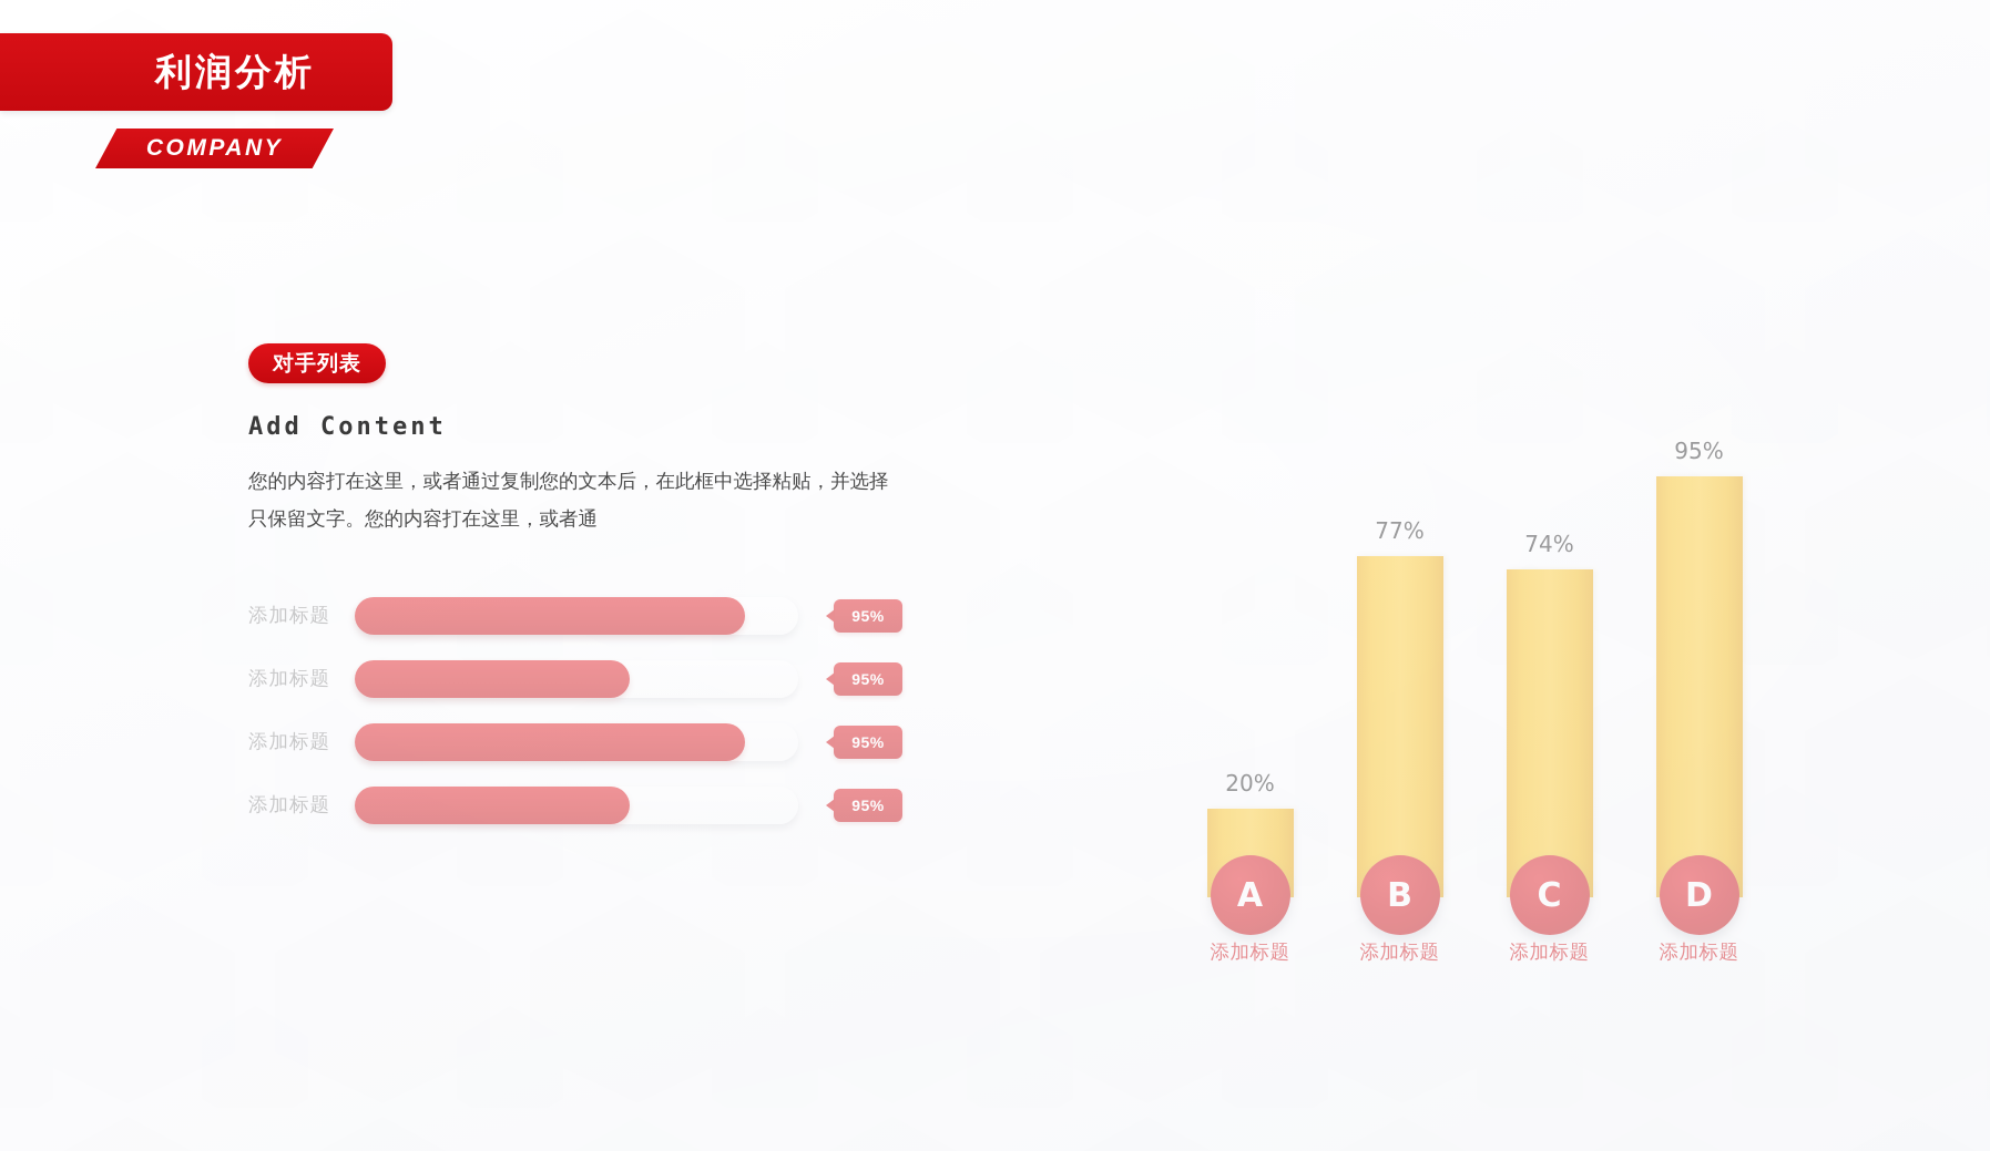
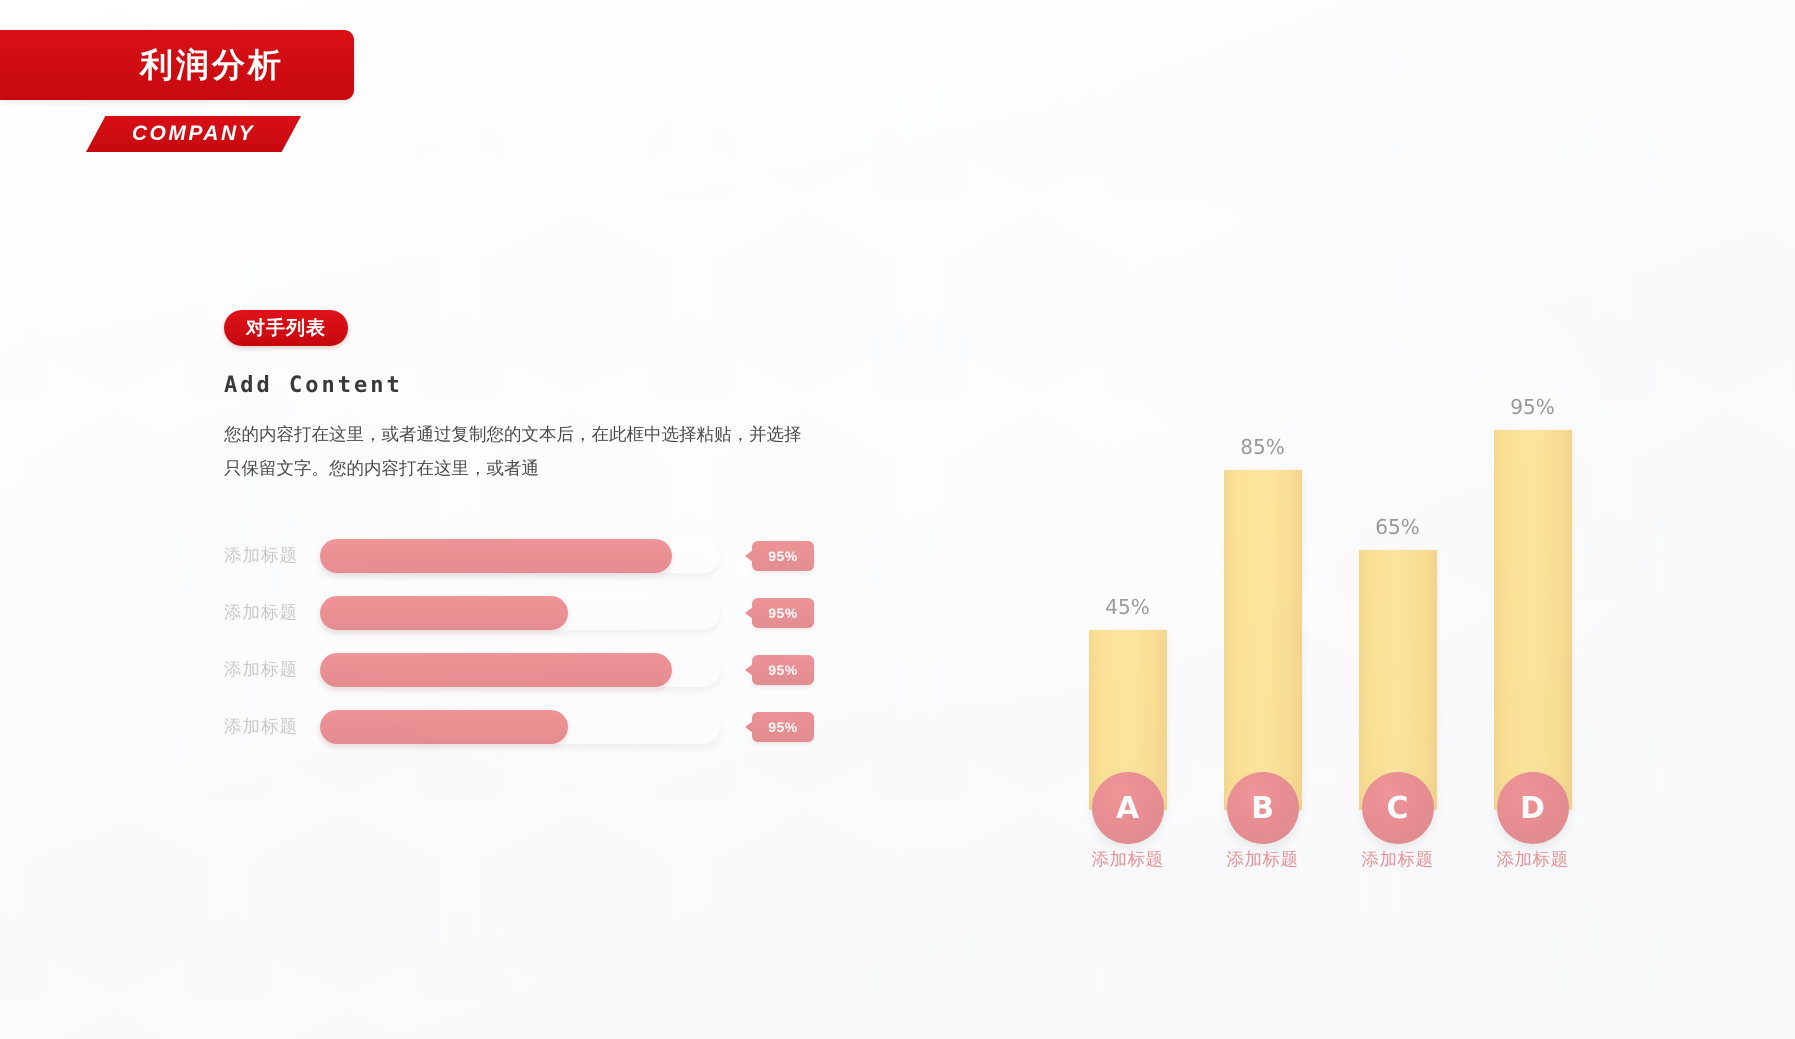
A: 20% -> 45%
B: 77% -> 85%
C: 74% -> 65%
